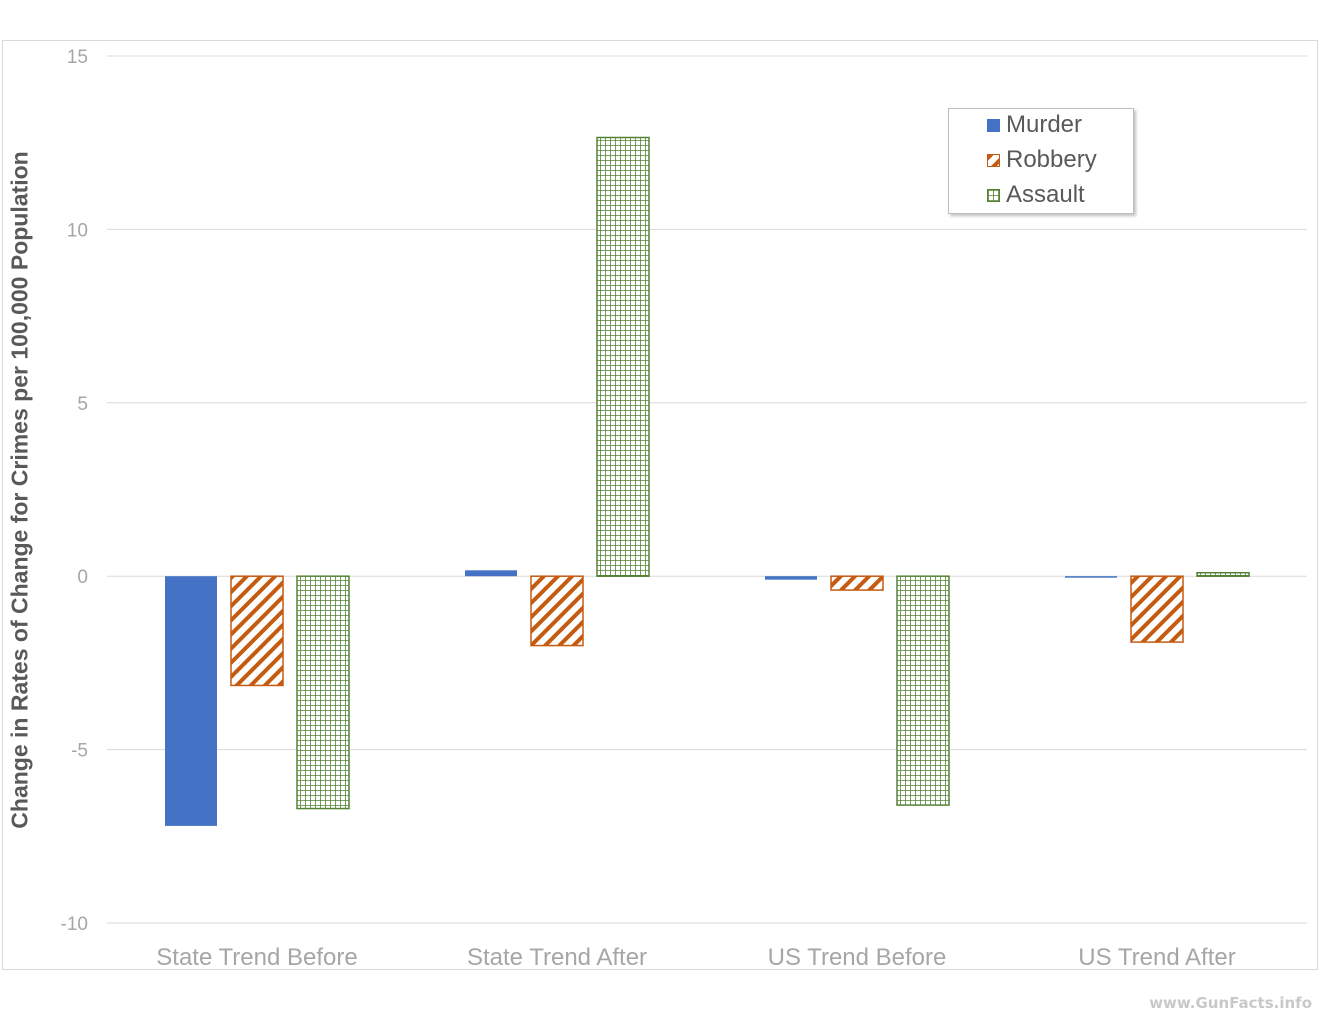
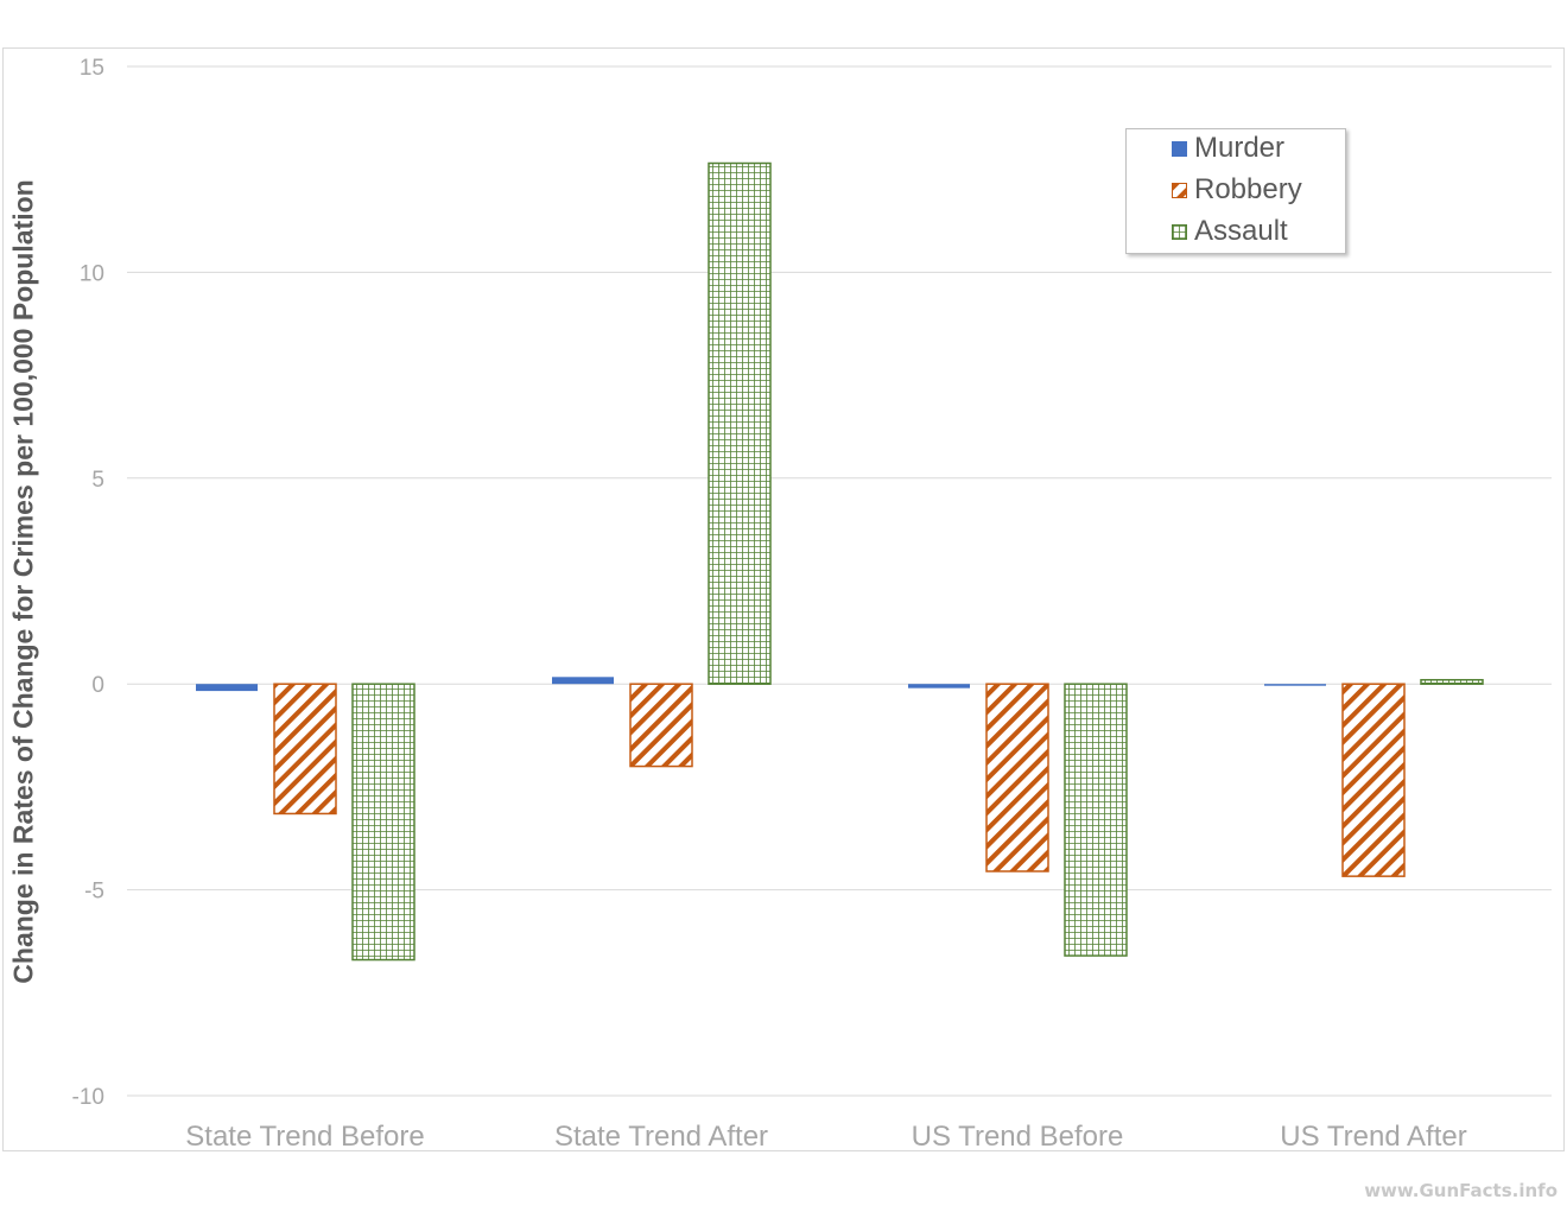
Murder/State Trend Before: -7.2 -> -0.2
Robbery/US Trend Before: -0.4 -> -4.5
Robbery/US Trend After: -1.9 -> -4.7
